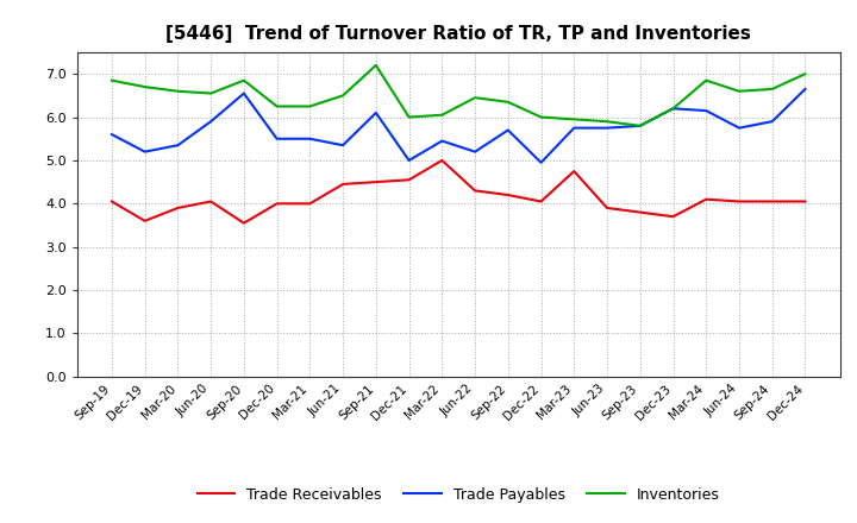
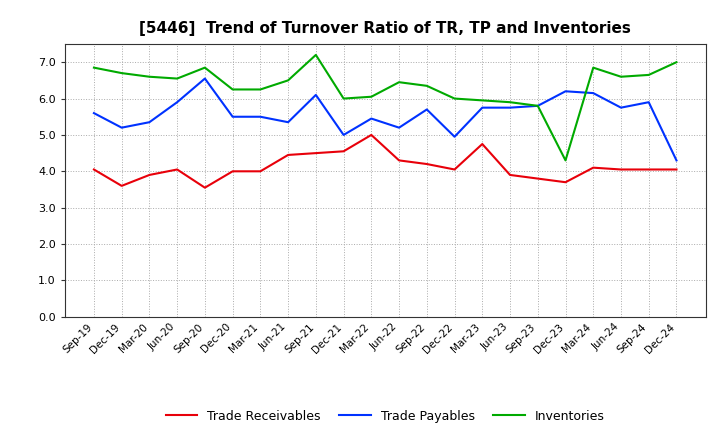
Inventories/Dec-23: 6.20 -> 4.30
Trade Payables/Dec-24: 6.65 -> 4.30
